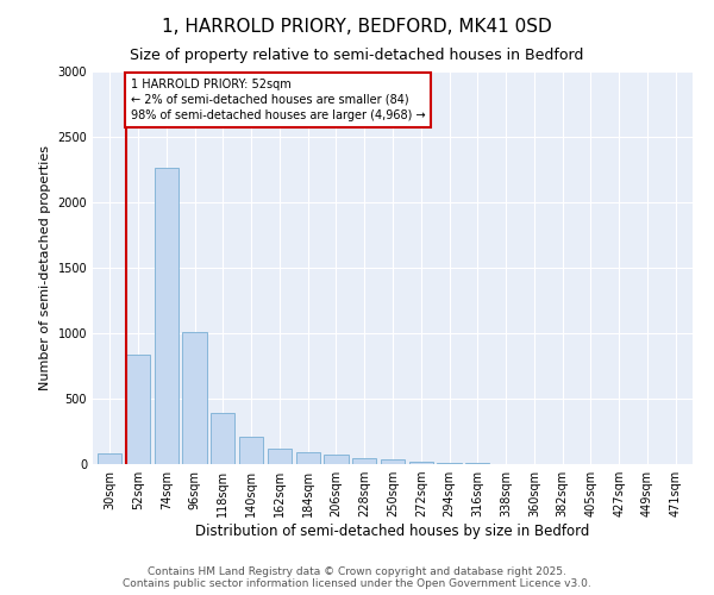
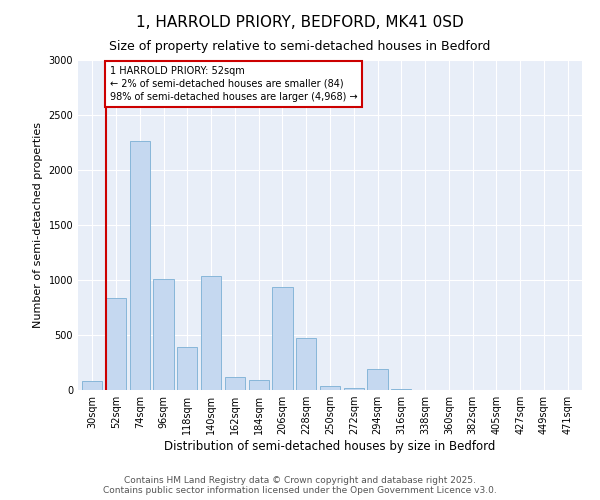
140sqm: 210 -> 1040
206sqm: 70 -> 940
228sqm: 50 -> 470
294sqm: 10 -> 190
